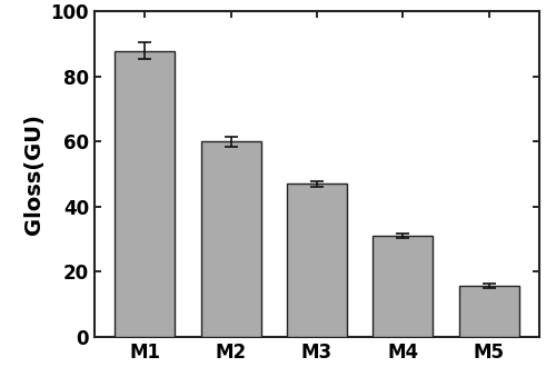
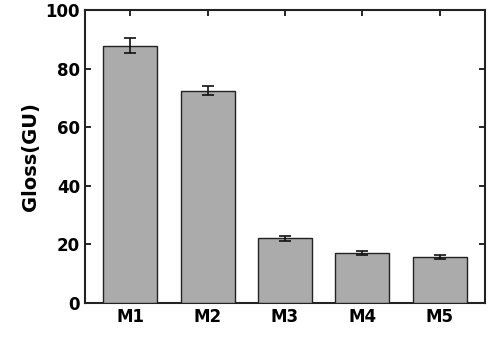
M2: 60.0 -> 72.5
M3: 47.0 -> 22.0
M4: 31.0 -> 17.0
